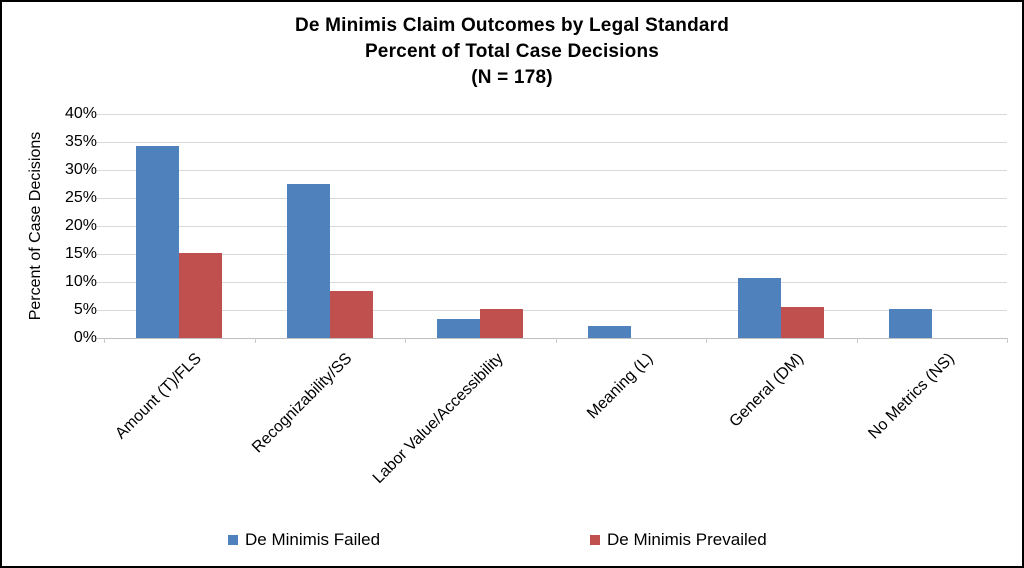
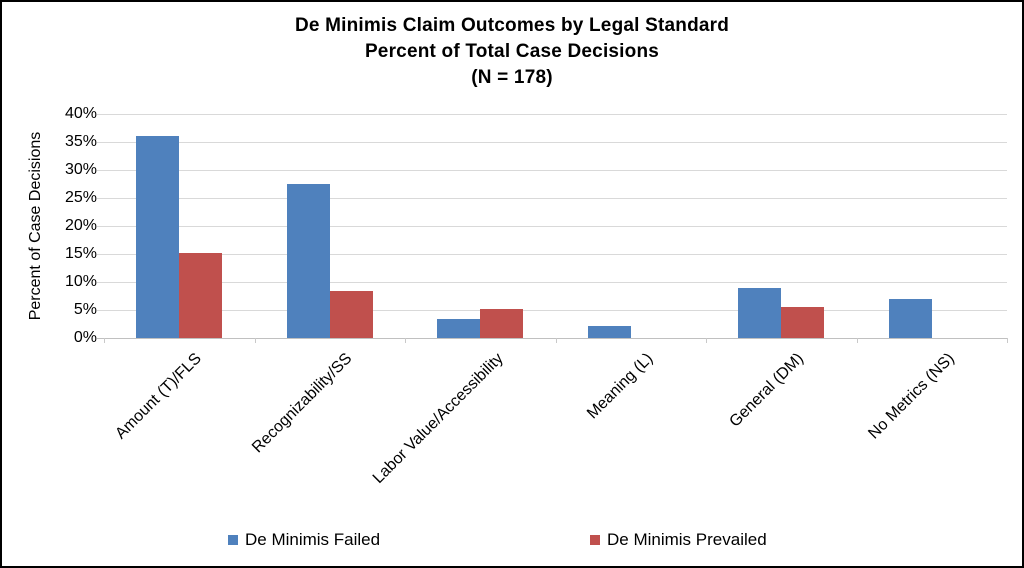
De Minimis Failed/Amount (T)/FLS: 34% -> 36%
De Minimis Failed/General (DM): 11% -> 9%
De Minimis Failed/No Metrics (NS): 5% -> 7%
